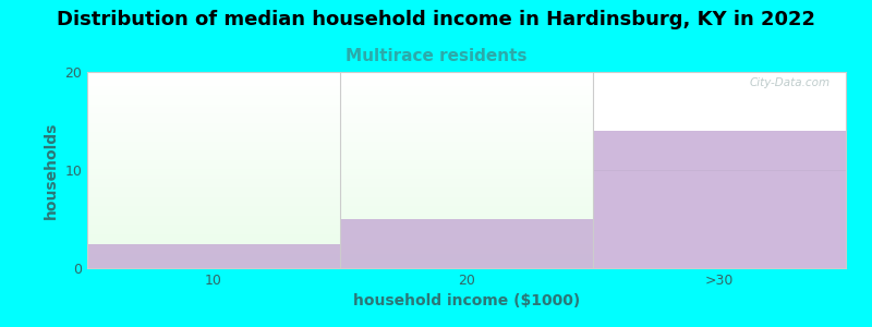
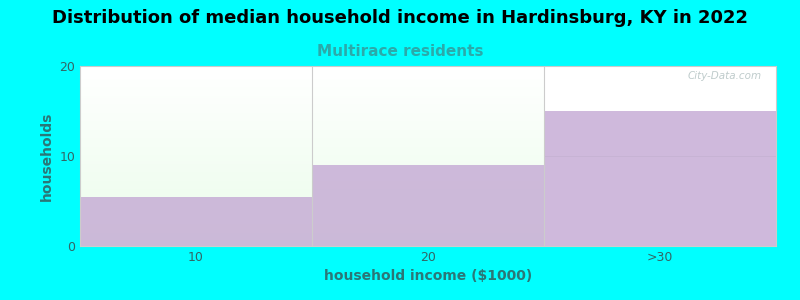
10: 2.5 -> 5.4
20: 5.0 -> 9.0
>30: 14.0 -> 15.0
